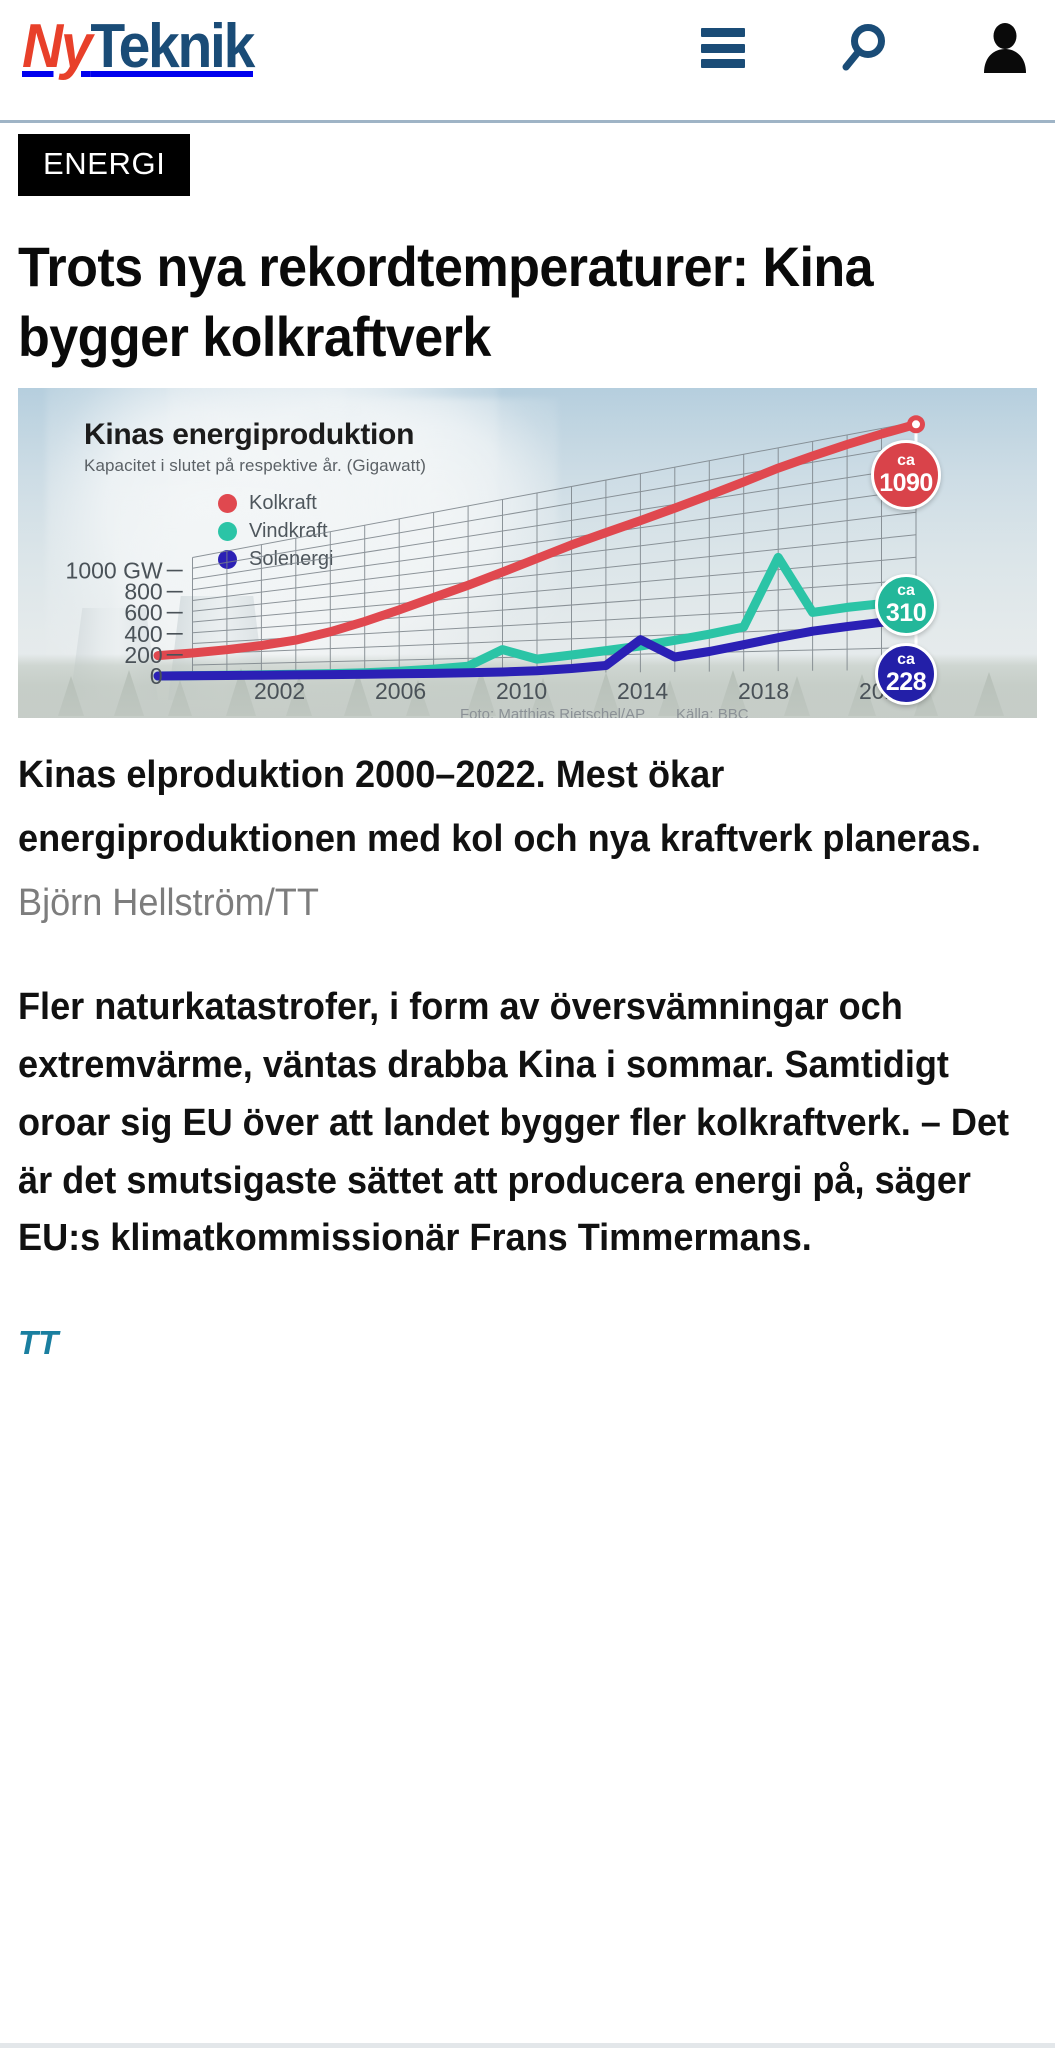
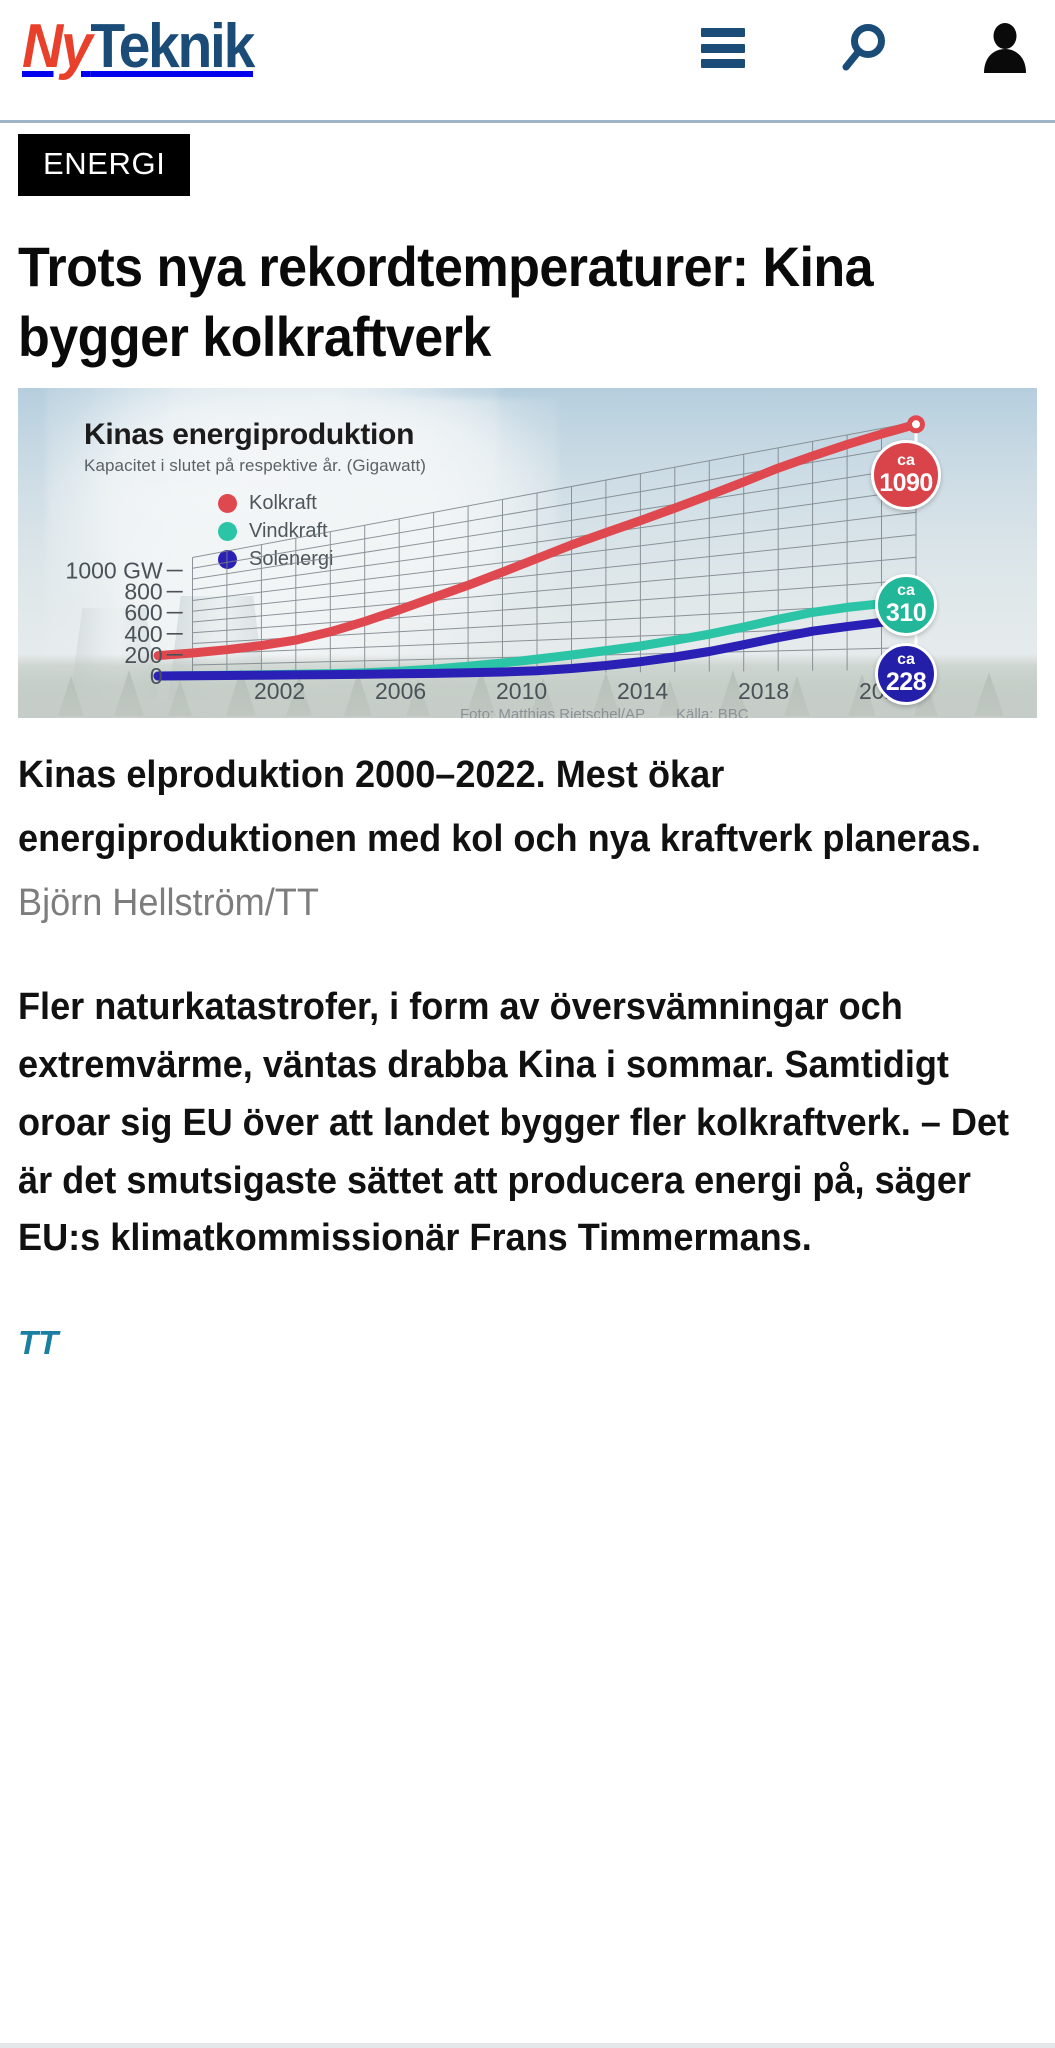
Vindkraft/2010: 150 -> 60
Solenergi/2014: 180 -> 60
Vindkraft/2018: 560 -> 260
